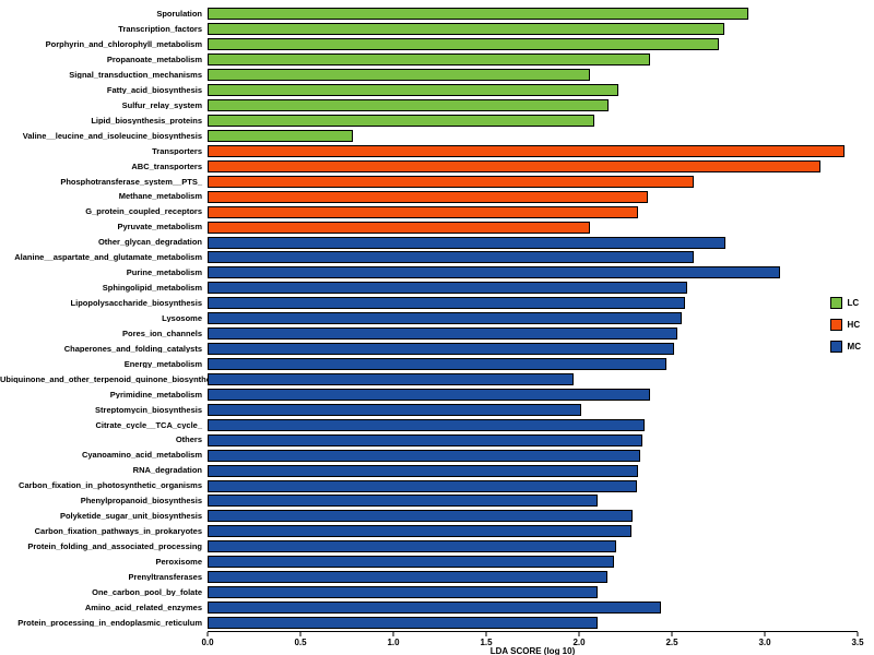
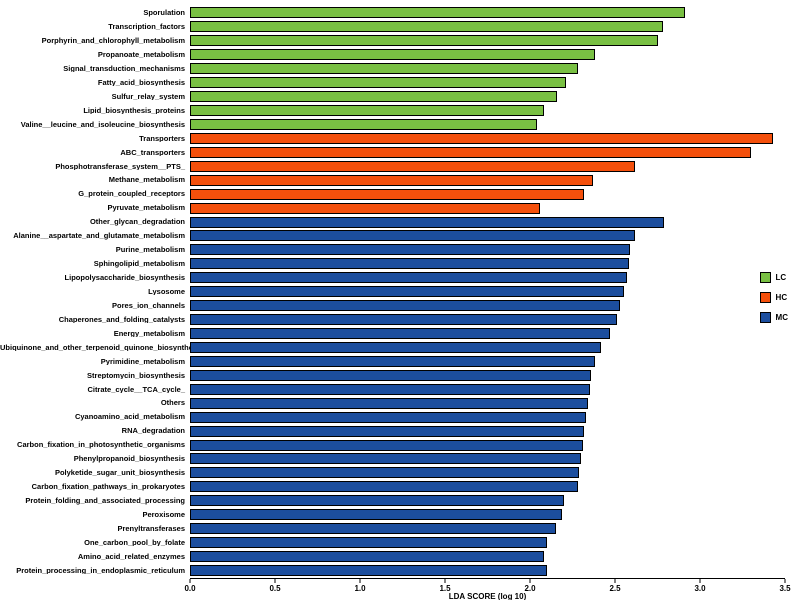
Signal_transduction_mechanisms: 2.06 -> 2.28
Valine__leucine_and_isoleucine_biosynthesis: 0.78 -> 2.04
Purine_metabolism: 3.08 -> 2.59
Ubiquinone_and_other_terpenoid_quinone_biosynthesis: 1.97 -> 2.42
Streptomycin_biosynthesis: 2.01 -> 2.36
Phenylpropanoid_biosynthesis: 2.10 -> 2.30
Amino_acid_related_enzymes: 2.44 -> 2.08
